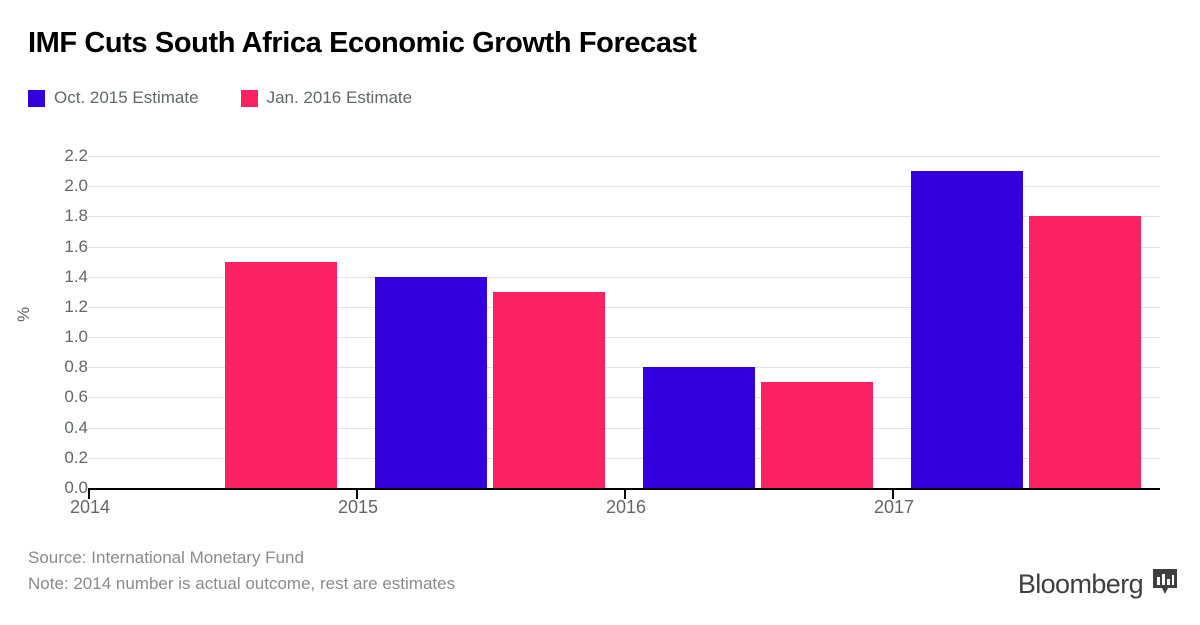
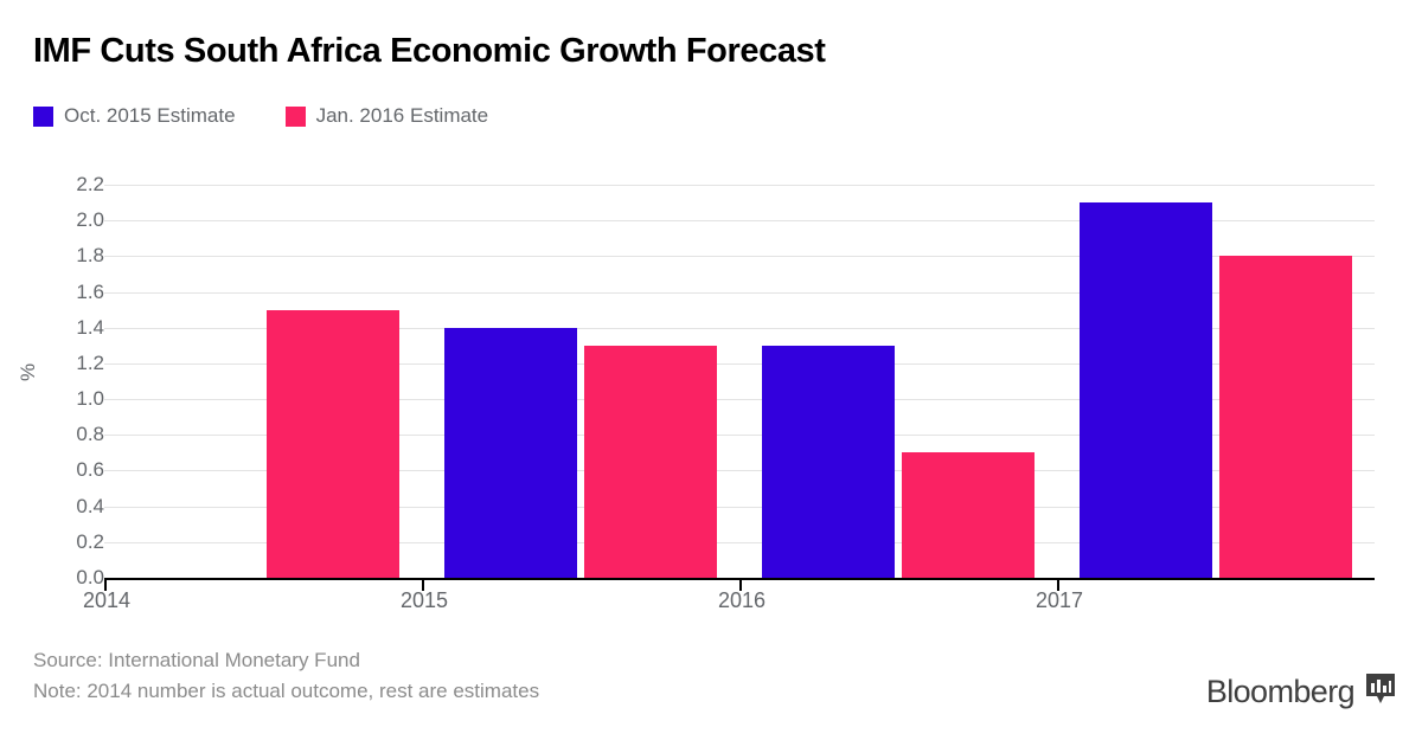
Oct. 2015 Estimate/2016: 0.8 -> 1.3
